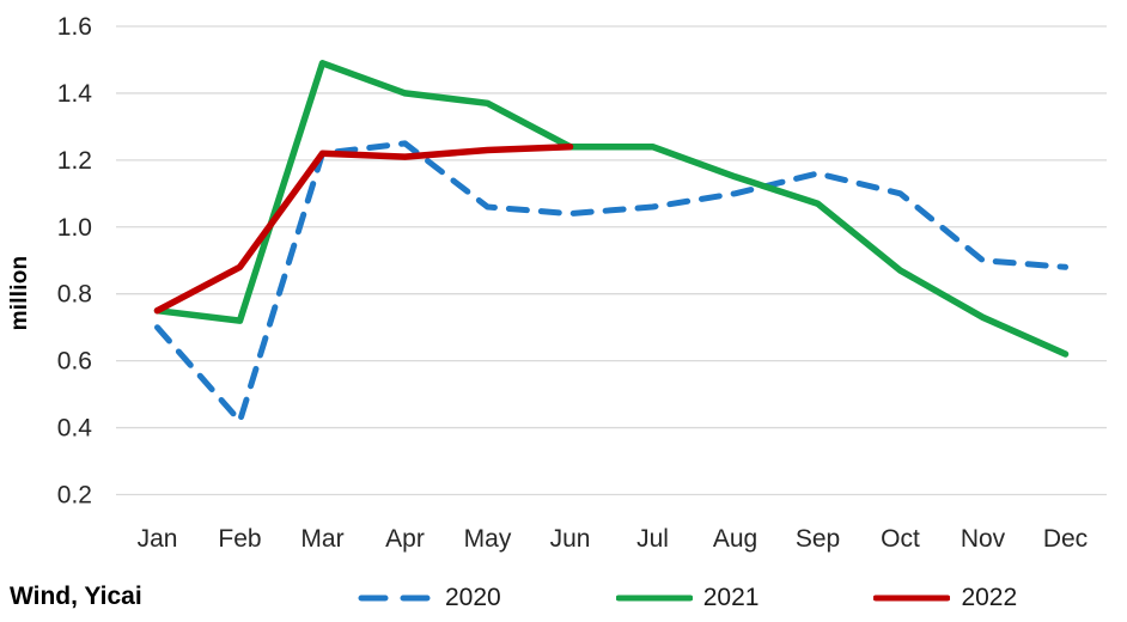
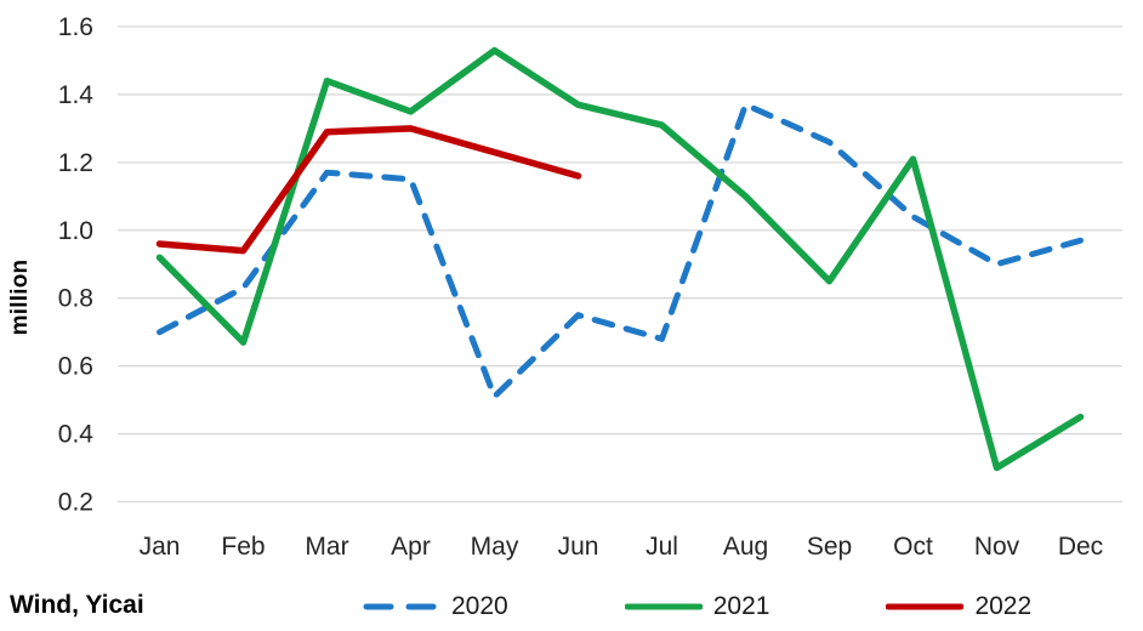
2021/Jan: 0.75 -> 0.92
2022/Jan: 0.75 -> 0.96
2020/Feb: 0.42 -> 0.83
2021/Feb: 0.72 -> 0.67
2022/Feb: 0.88 -> 0.94
2020/Mar: 1.22 -> 1.17
2021/Mar: 1.49 -> 1.44
2022/Mar: 1.22 -> 1.29
2020/Apr: 1.25 -> 1.15
2021/Apr: 1.40 -> 1.35
2022/Apr: 1.21 -> 1.30
2020/May: 1.06 -> 0.51
2021/May: 1.37 -> 1.53
2020/Jun: 1.04 -> 0.75
2021/Jun: 1.24 -> 1.37
2022/Jun: 1.24 -> 1.16
2020/Jul: 1.06 -> 0.68
2021/Jul: 1.24 -> 1.31
2020/Aug: 1.10 -> 1.37
2021/Aug: 1.15 -> 1.10
2020/Sep: 1.16 -> 1.26
2021/Sep: 1.07 -> 0.85
2020/Oct: 1.10 -> 1.04
2021/Oct: 0.87 -> 1.21
2021/Nov: 0.73 -> 0.30
2020/Dec: 0.88 -> 0.97
2021/Dec: 0.62 -> 0.45
